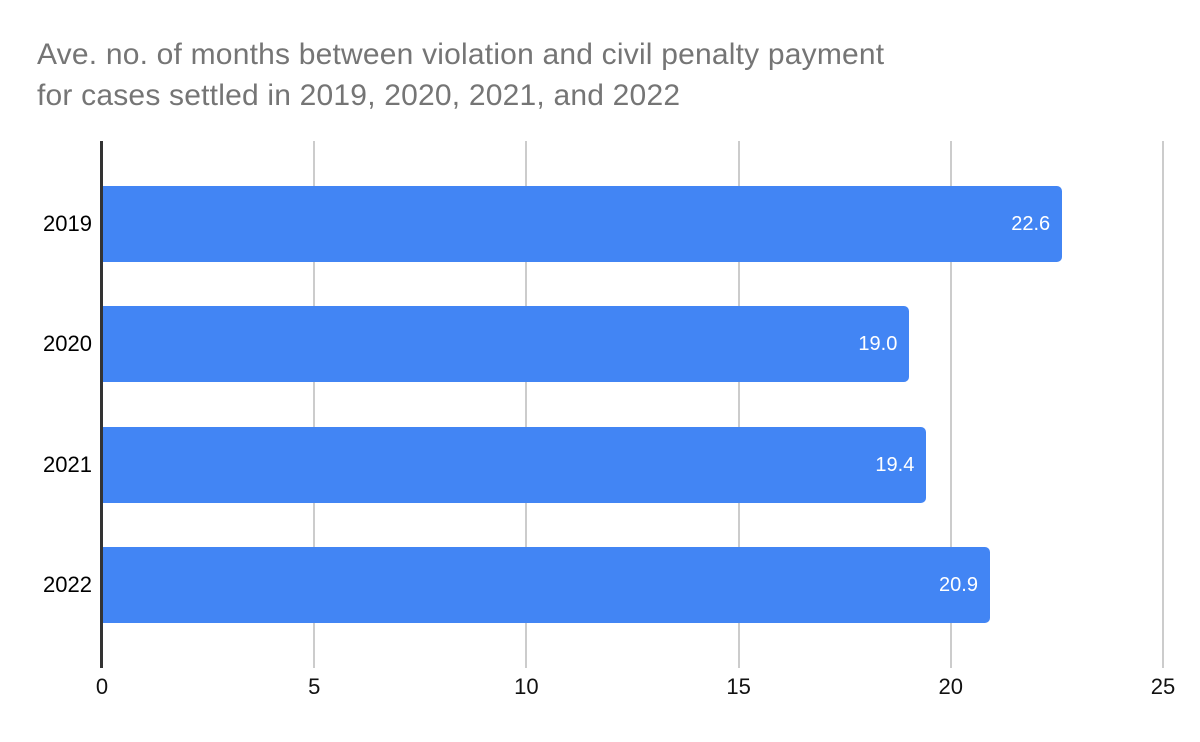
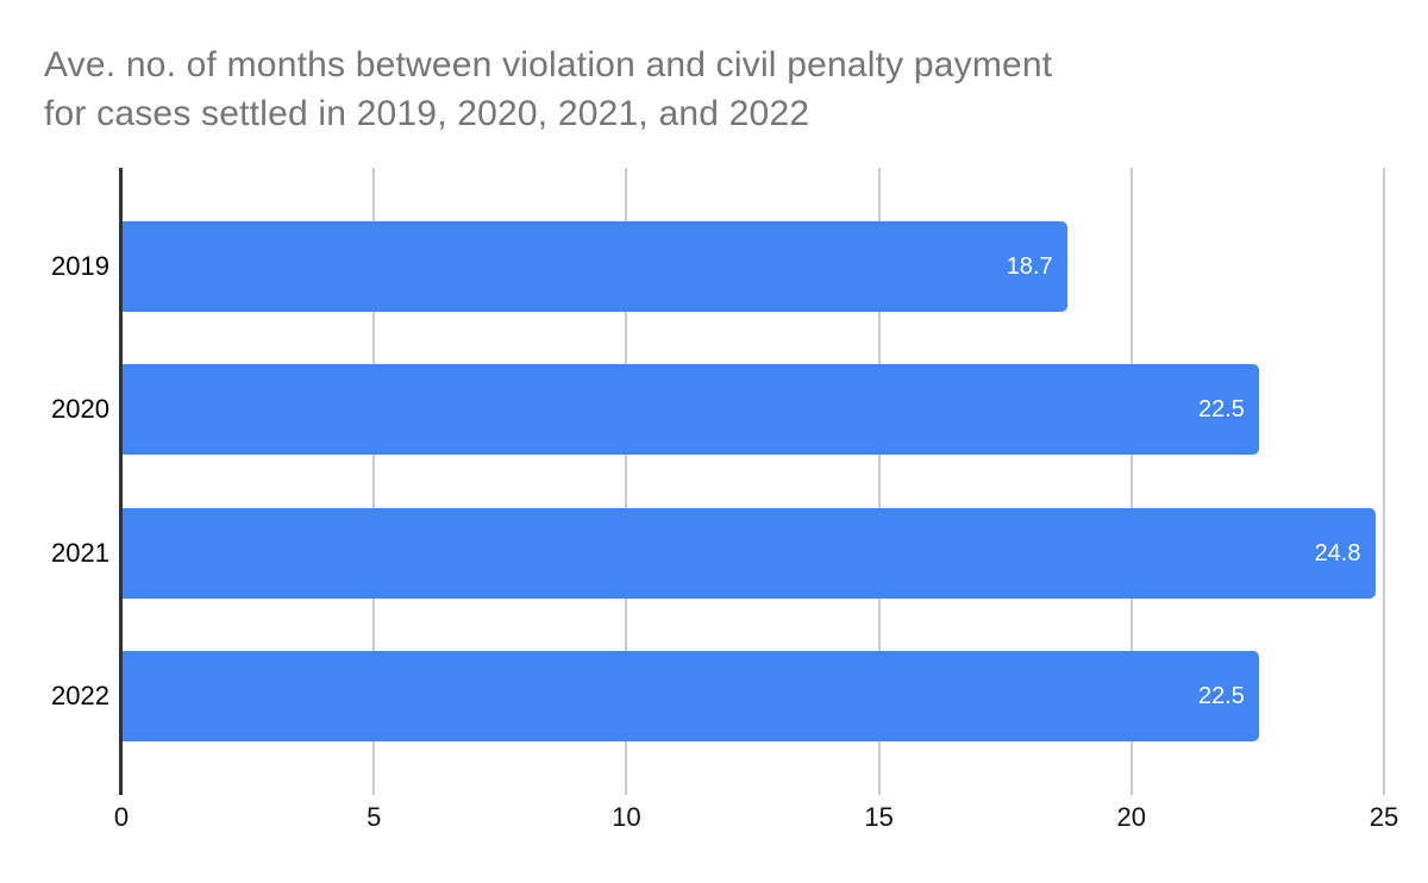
2019: 22.6 -> 18.7
2020: 19.0 -> 22.5
2021: 19.4 -> 24.8
2022: 20.9 -> 22.5
